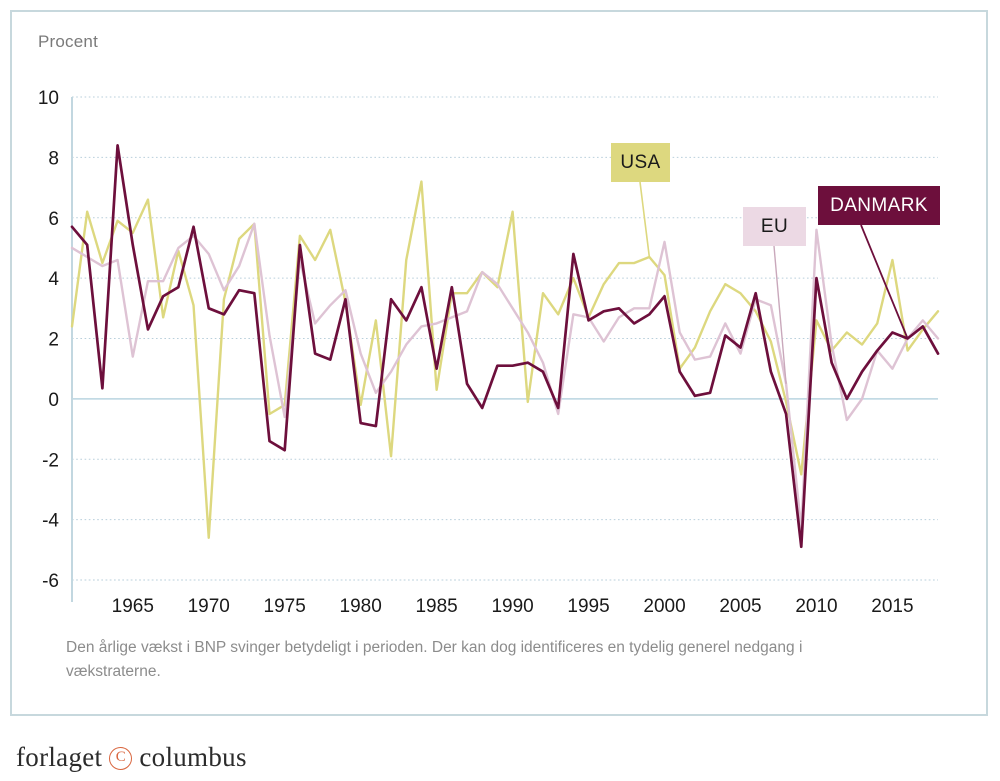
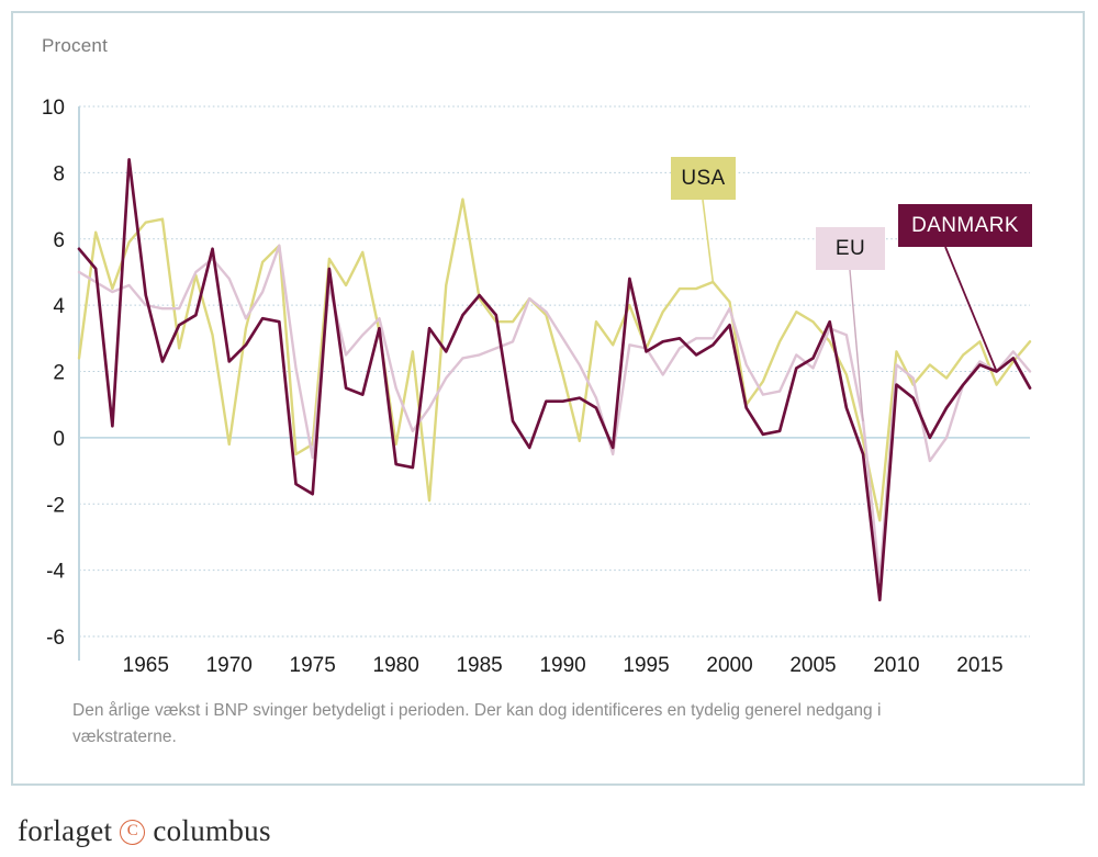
DANMARK/1965: 5.1 -> 4.3
USA/1965: 5.5 -> 6.5
EU/1965: 1.4 -> 4.0
DANMARK/1970: 3.0 -> 2.3
USA/1970: -4.6 -> -0.2
DANMARK/1985: 1.0 -> 4.3
USA/1985: 0.3 -> 4.2
USA/1990: 6.2 -> 1.9
EU/2000: 5.2 -> 3.9
DANMARK/2005: 1.7 -> 2.4
EU/2005: 1.5 -> 2.1
DANMARK/2010: 4.0 -> 1.6
EU/2010: 5.6 -> 2.2
USA/2015: 4.6 -> 2.9
EU/2015: 1.0 -> 2.3
